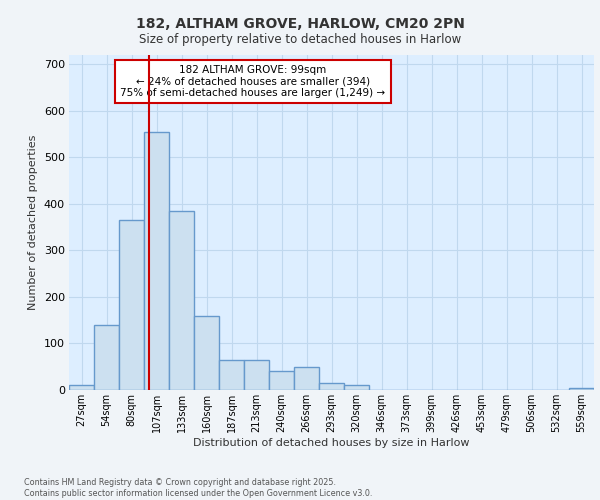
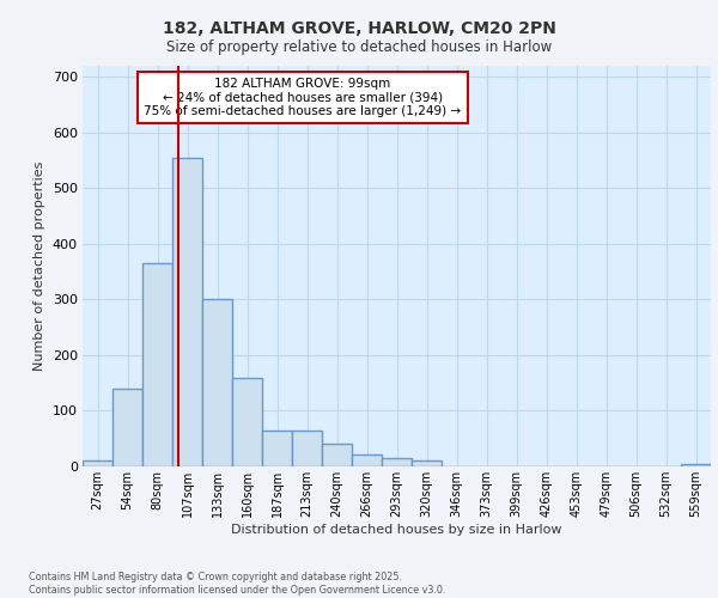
133sqm: 385 -> 300
266sqm: 50 -> 22
